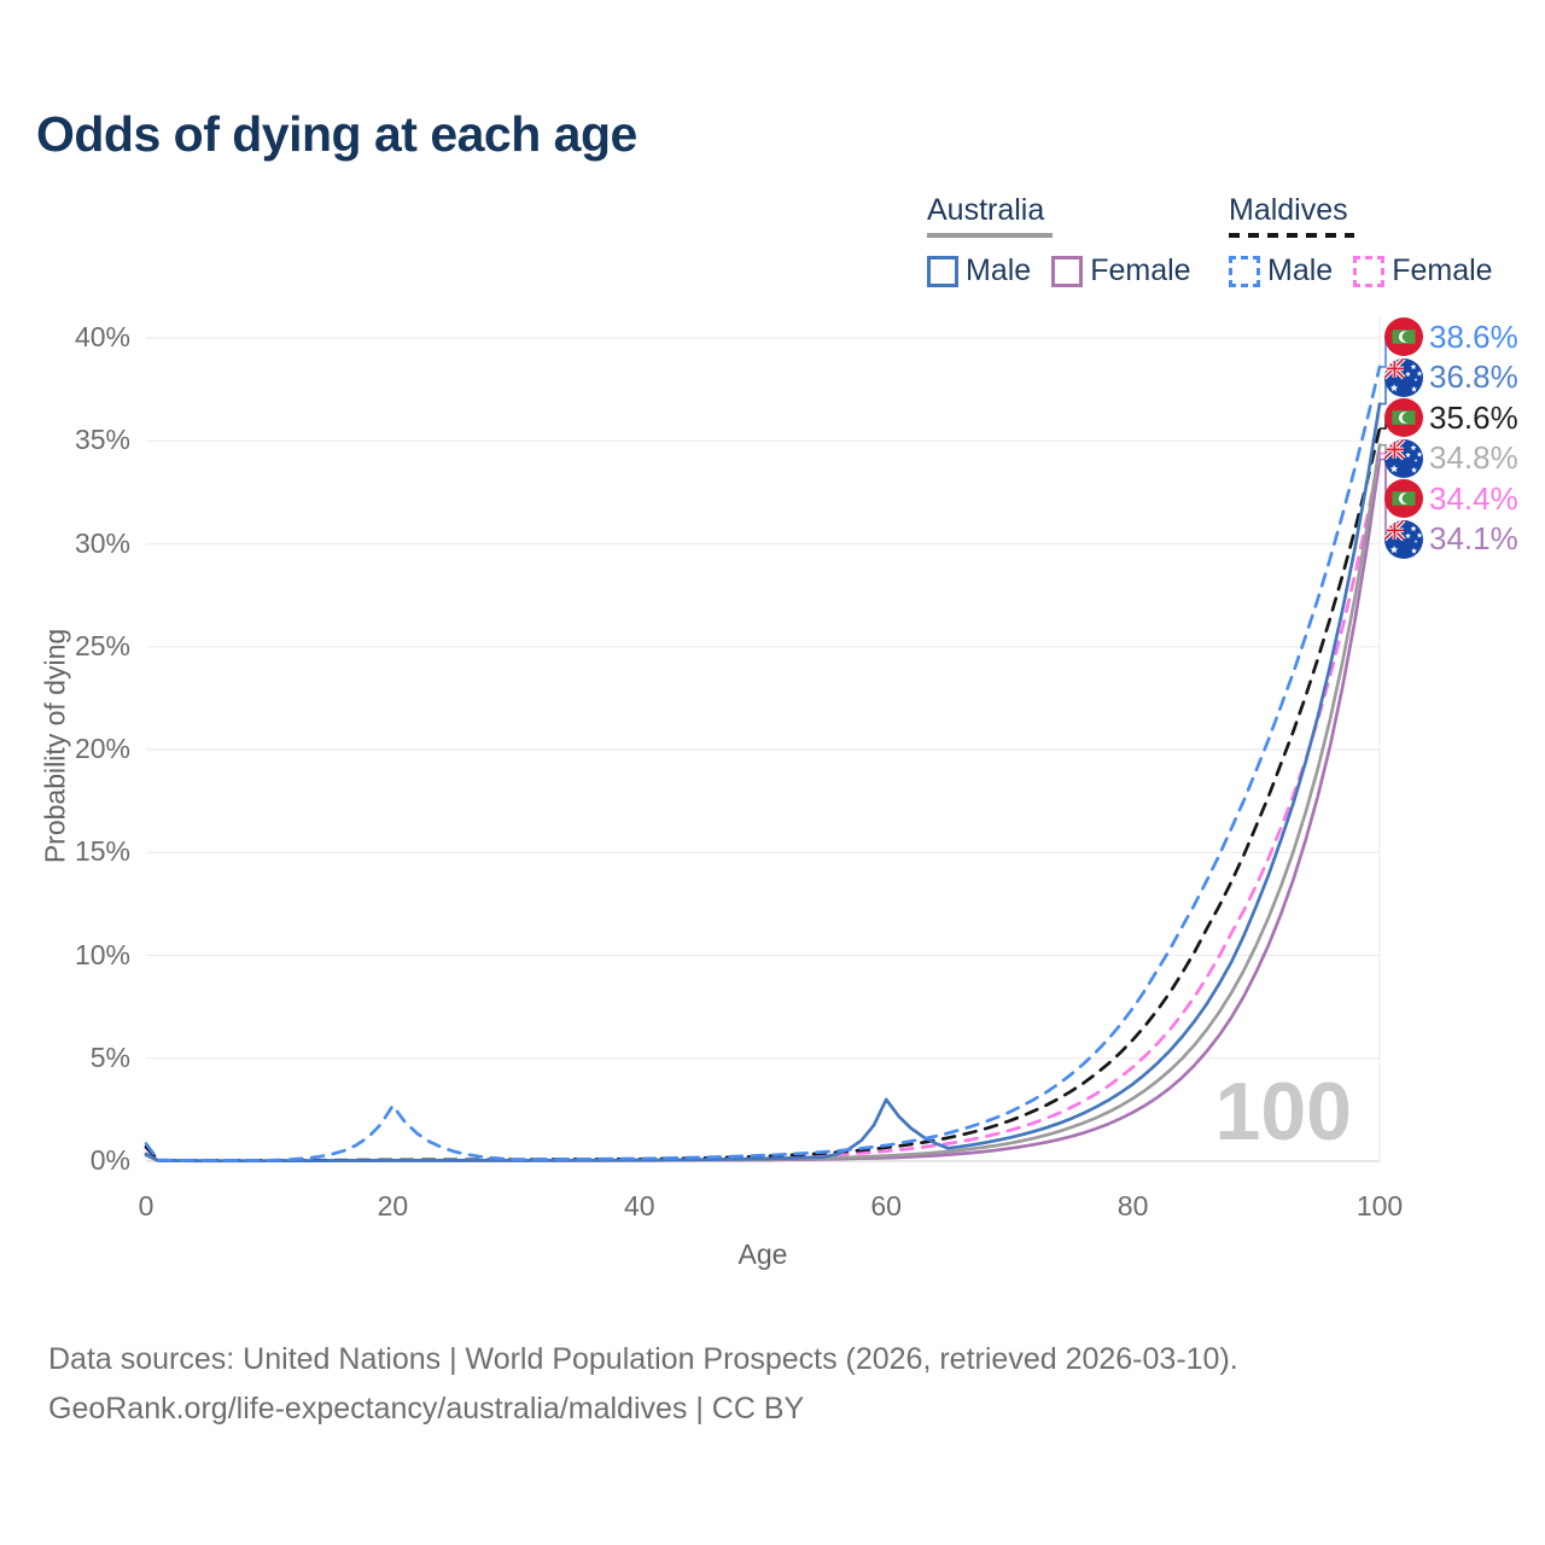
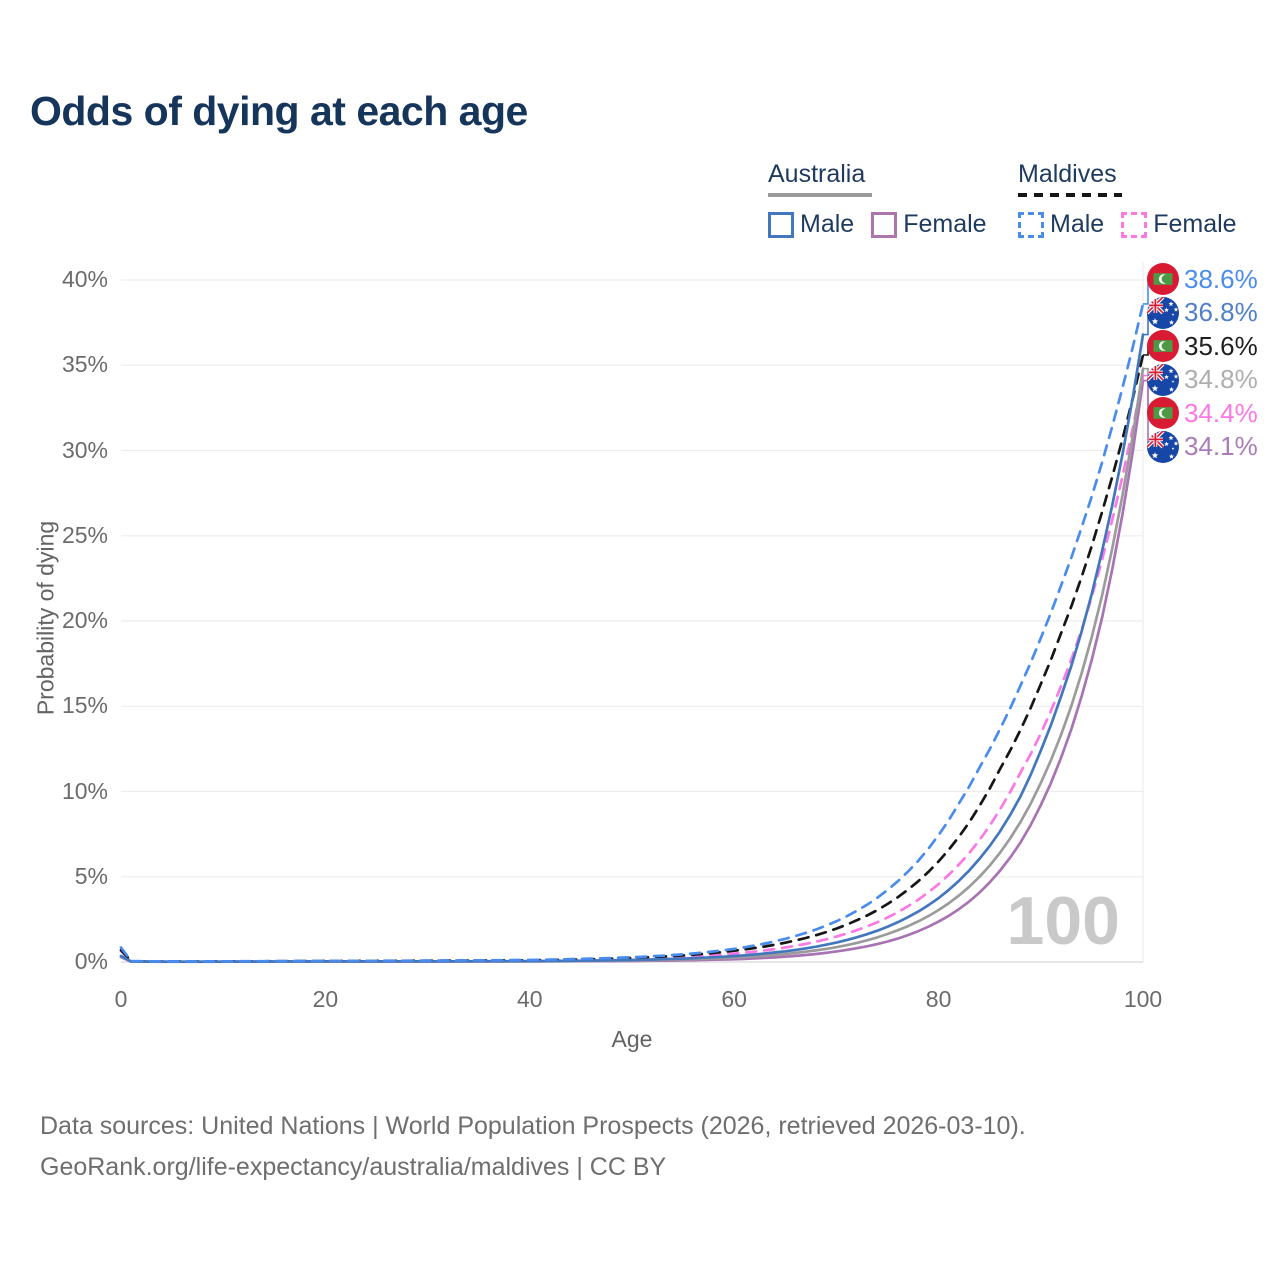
Maldives Male/20: 2.7% -> 0.1%
Australia Male/60: 3.0% -> 0.3%
